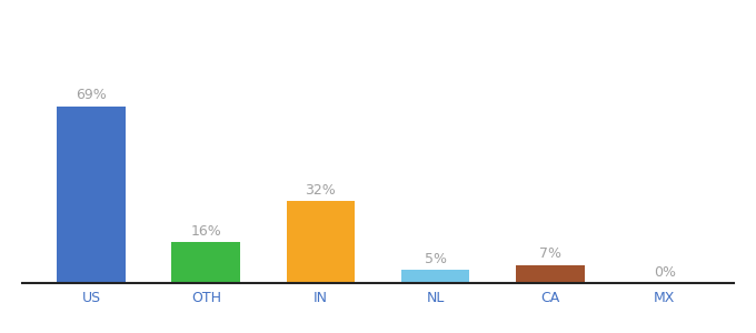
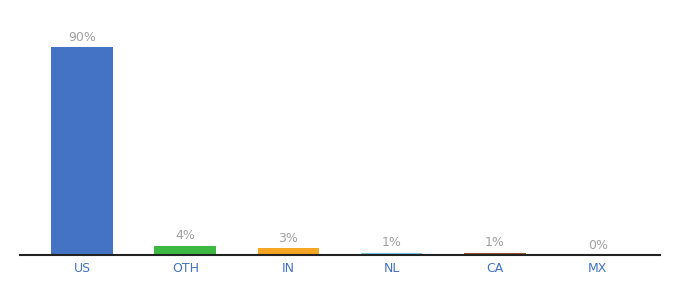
US: 69% -> 90%
OTH: 16% -> 4%
IN: 32% -> 3%
NL: 5% -> 1%
CA: 7% -> 1%
